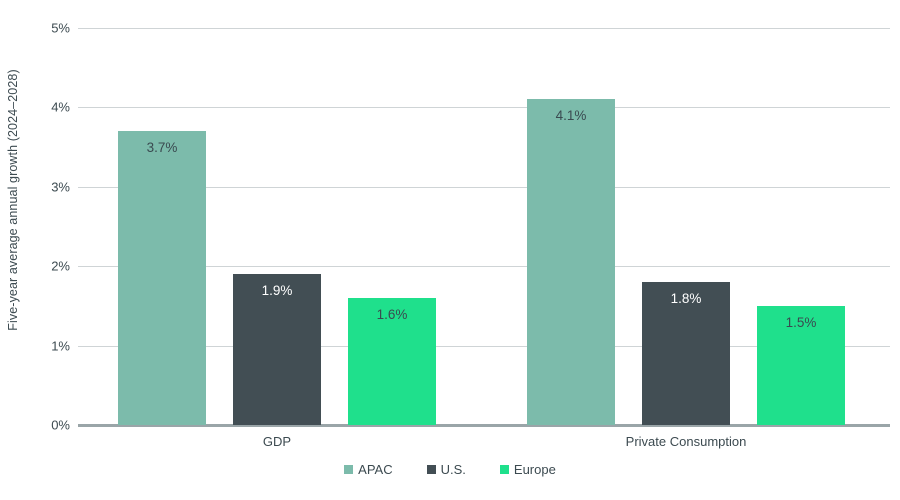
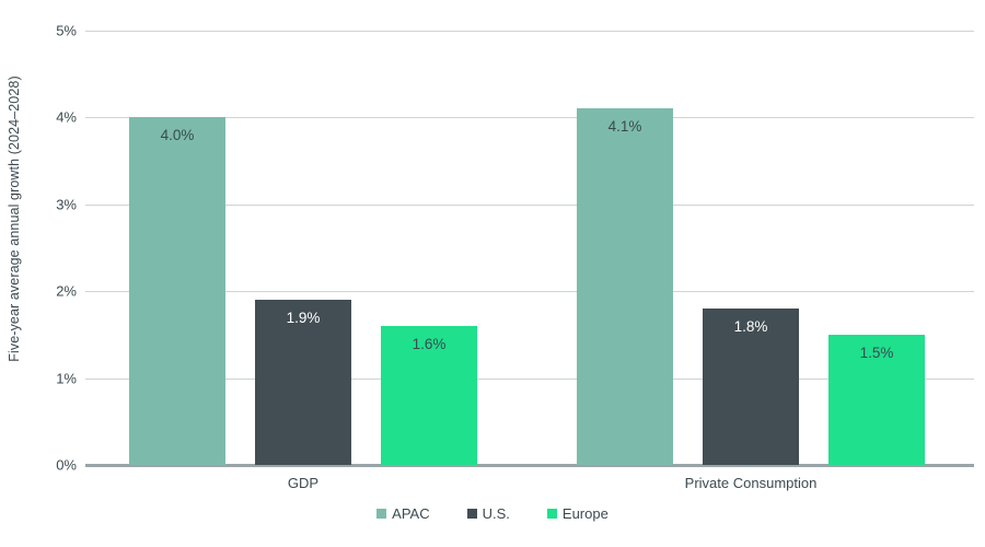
APAC/GDP: 3.7% -> 4.0%
